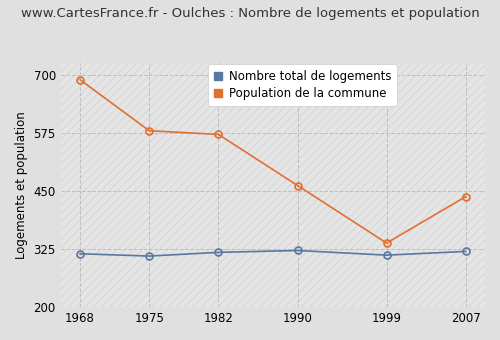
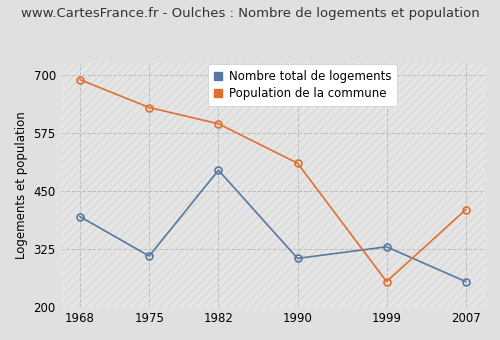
Nombre total de logements/1968: 315 -> 395
Population de la commune/1975: 580 -> 630
Nombre total de logements/1982: 318 -> 495
Population de la commune/1982: 572 -> 595
Nombre total de logements/1990: 322 -> 305
Population de la commune/1990: 462 -> 510
Nombre total de logements/1999: 312 -> 330
Population de la commune/1999: 338 -> 255
Nombre total de logements/2007: 320 -> 255
Population de la commune/2007: 438 -> 410
